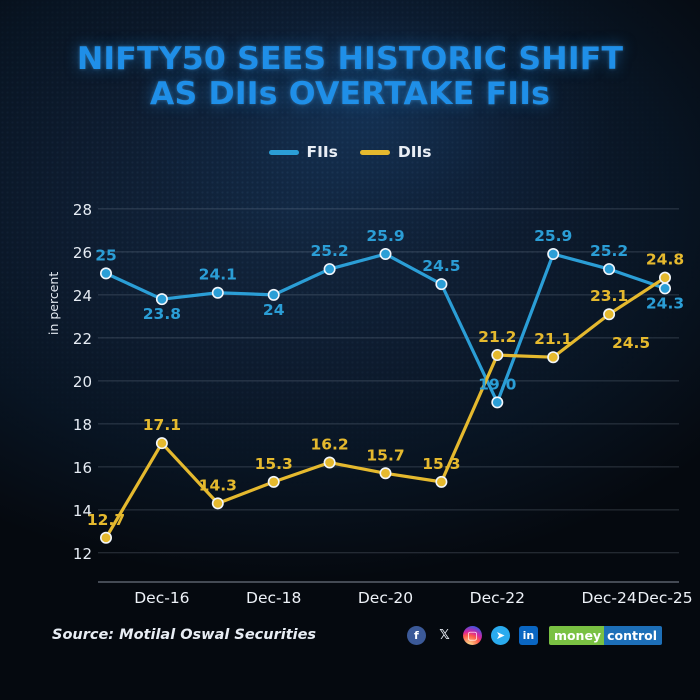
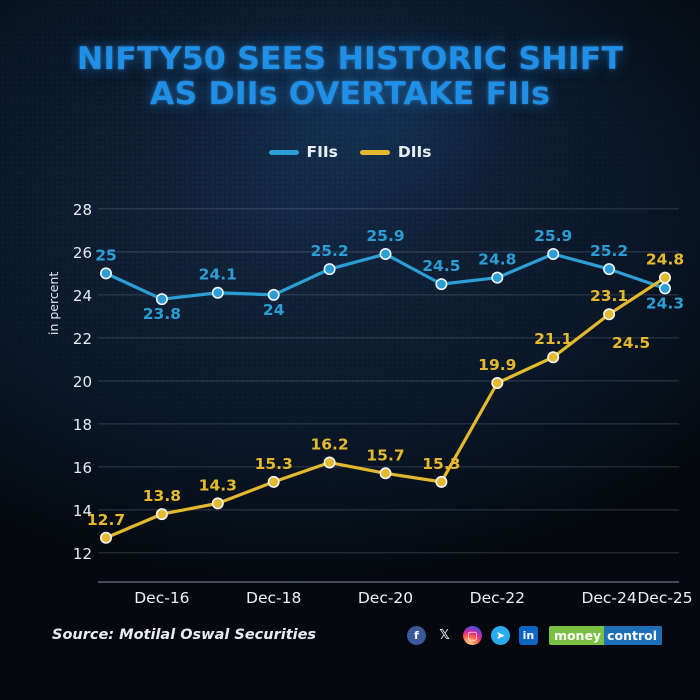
DIIs/Dec-16: 17.1 -> 13.8
FIIs/Dec-22: 19.0 -> 24.8
DIIs/Dec-22: 21.2 -> 19.9
